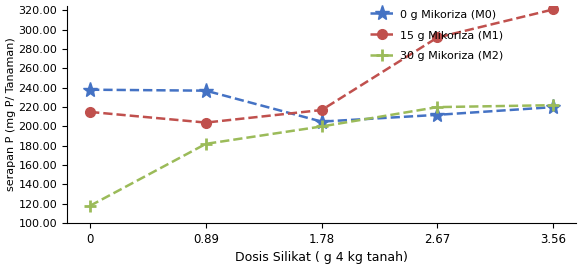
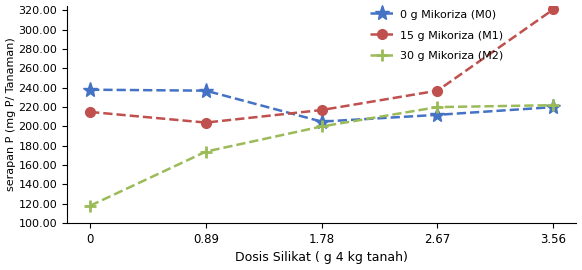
30 g Mikoriza (M2)/0.89: 182 -> 174
15 g Mikoriza (M1)/2.67: 292 -> 237
